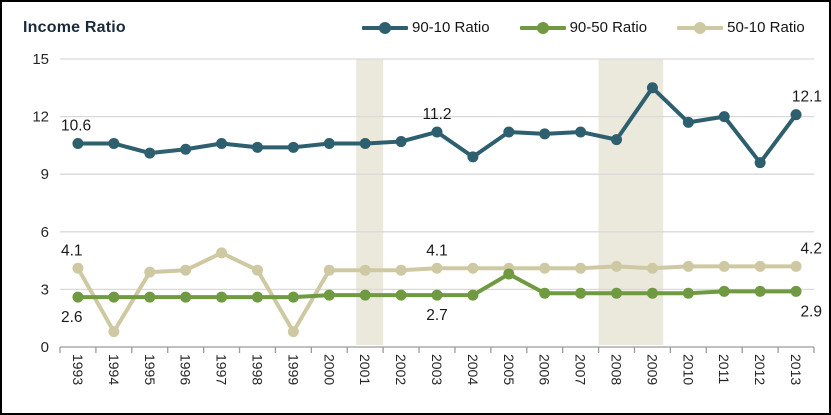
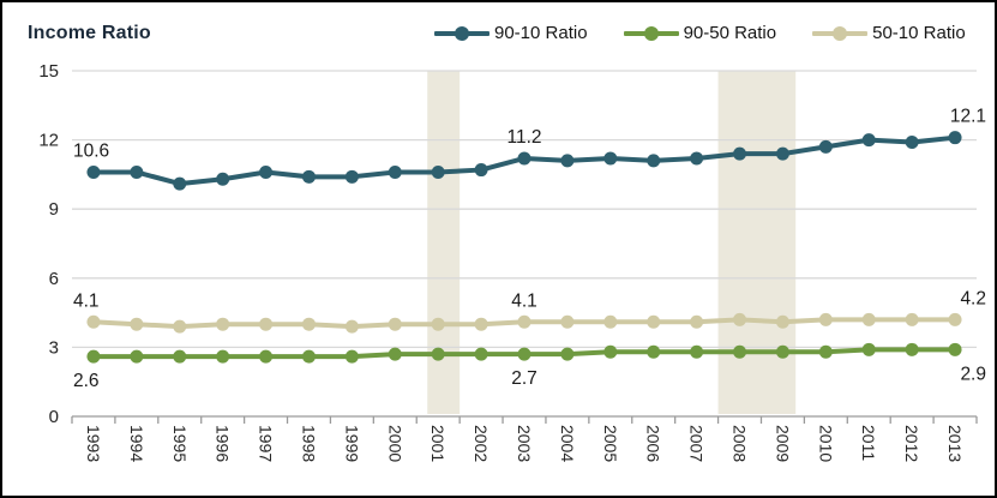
50-10 Ratio/1994: 0.8 -> 4.0
50-10 Ratio/1997: 4.9 -> 4.0
50-10 Ratio/1999: 0.8 -> 3.9
90-10 Ratio/2004: 9.9 -> 11.1
90-50 Ratio/2005: 3.8 -> 2.8
90-10 Ratio/2008: 10.8 -> 11.4
90-10 Ratio/2009: 13.5 -> 11.4
90-10 Ratio/2012: 9.6 -> 11.9
